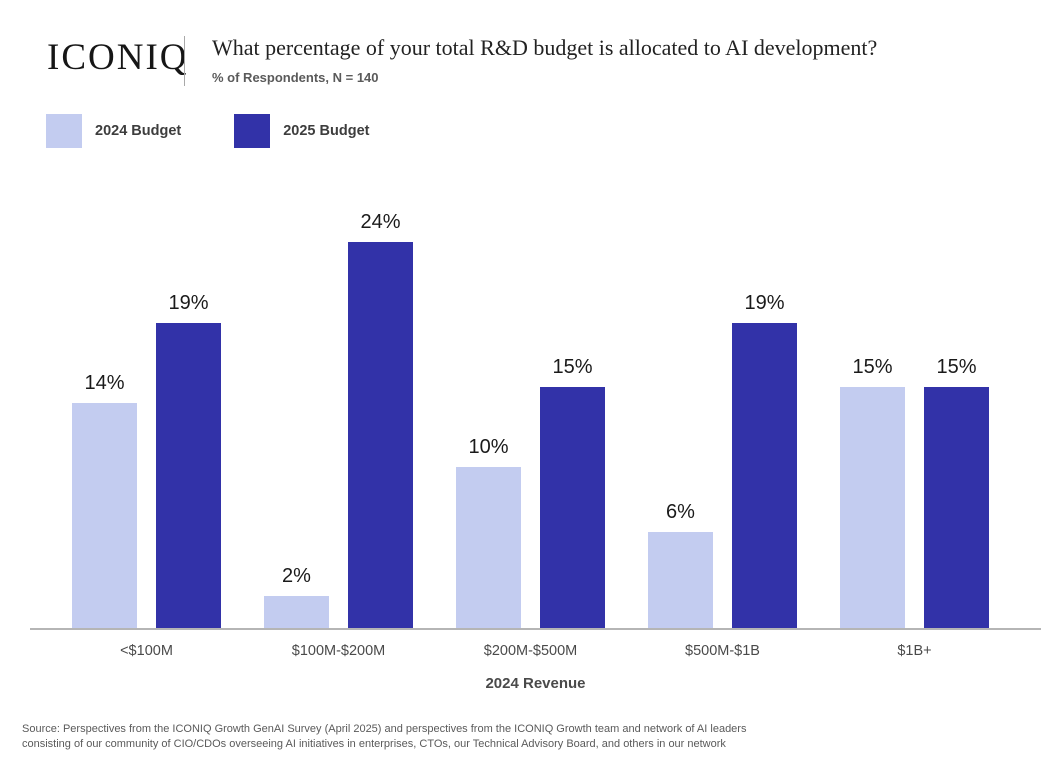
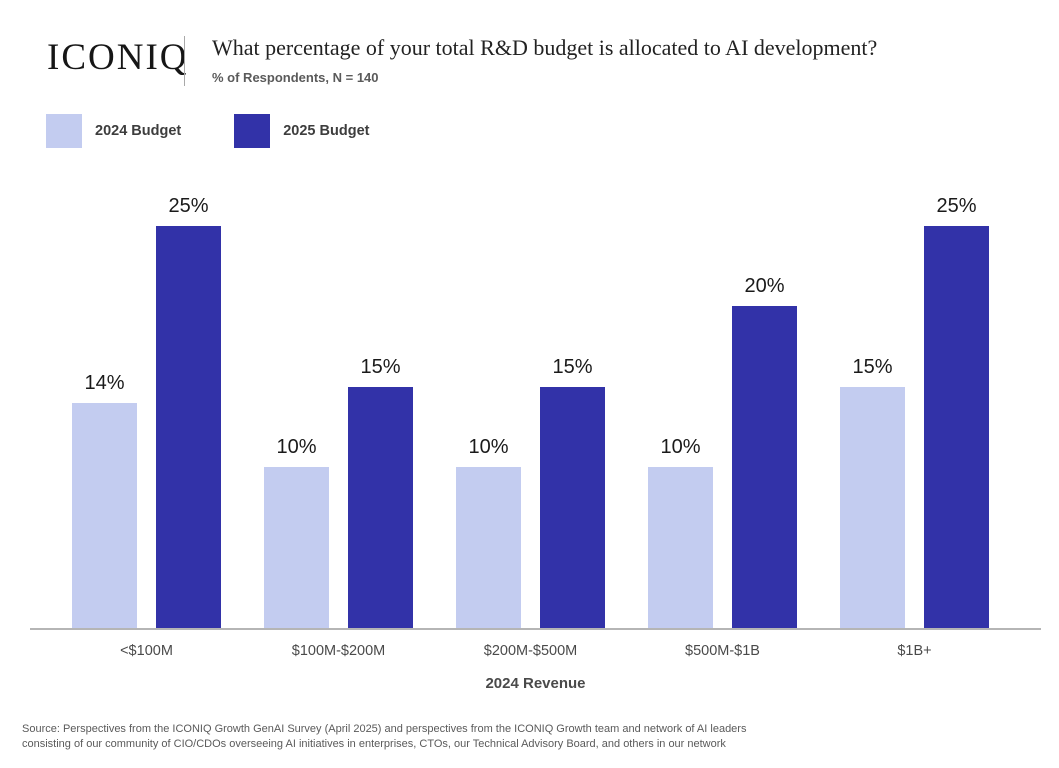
2025 Budget/<$100M: 19% -> 25%
2024 Budget/$100M-$200M: 2% -> 10%
2025 Budget/$100M-$200M: 24% -> 15%
2024 Budget/$500M-$1B: 6% -> 10%
2025 Budget/$500M-$1B: 19% -> 20%
2025 Budget/$1B+: 15% -> 25%
